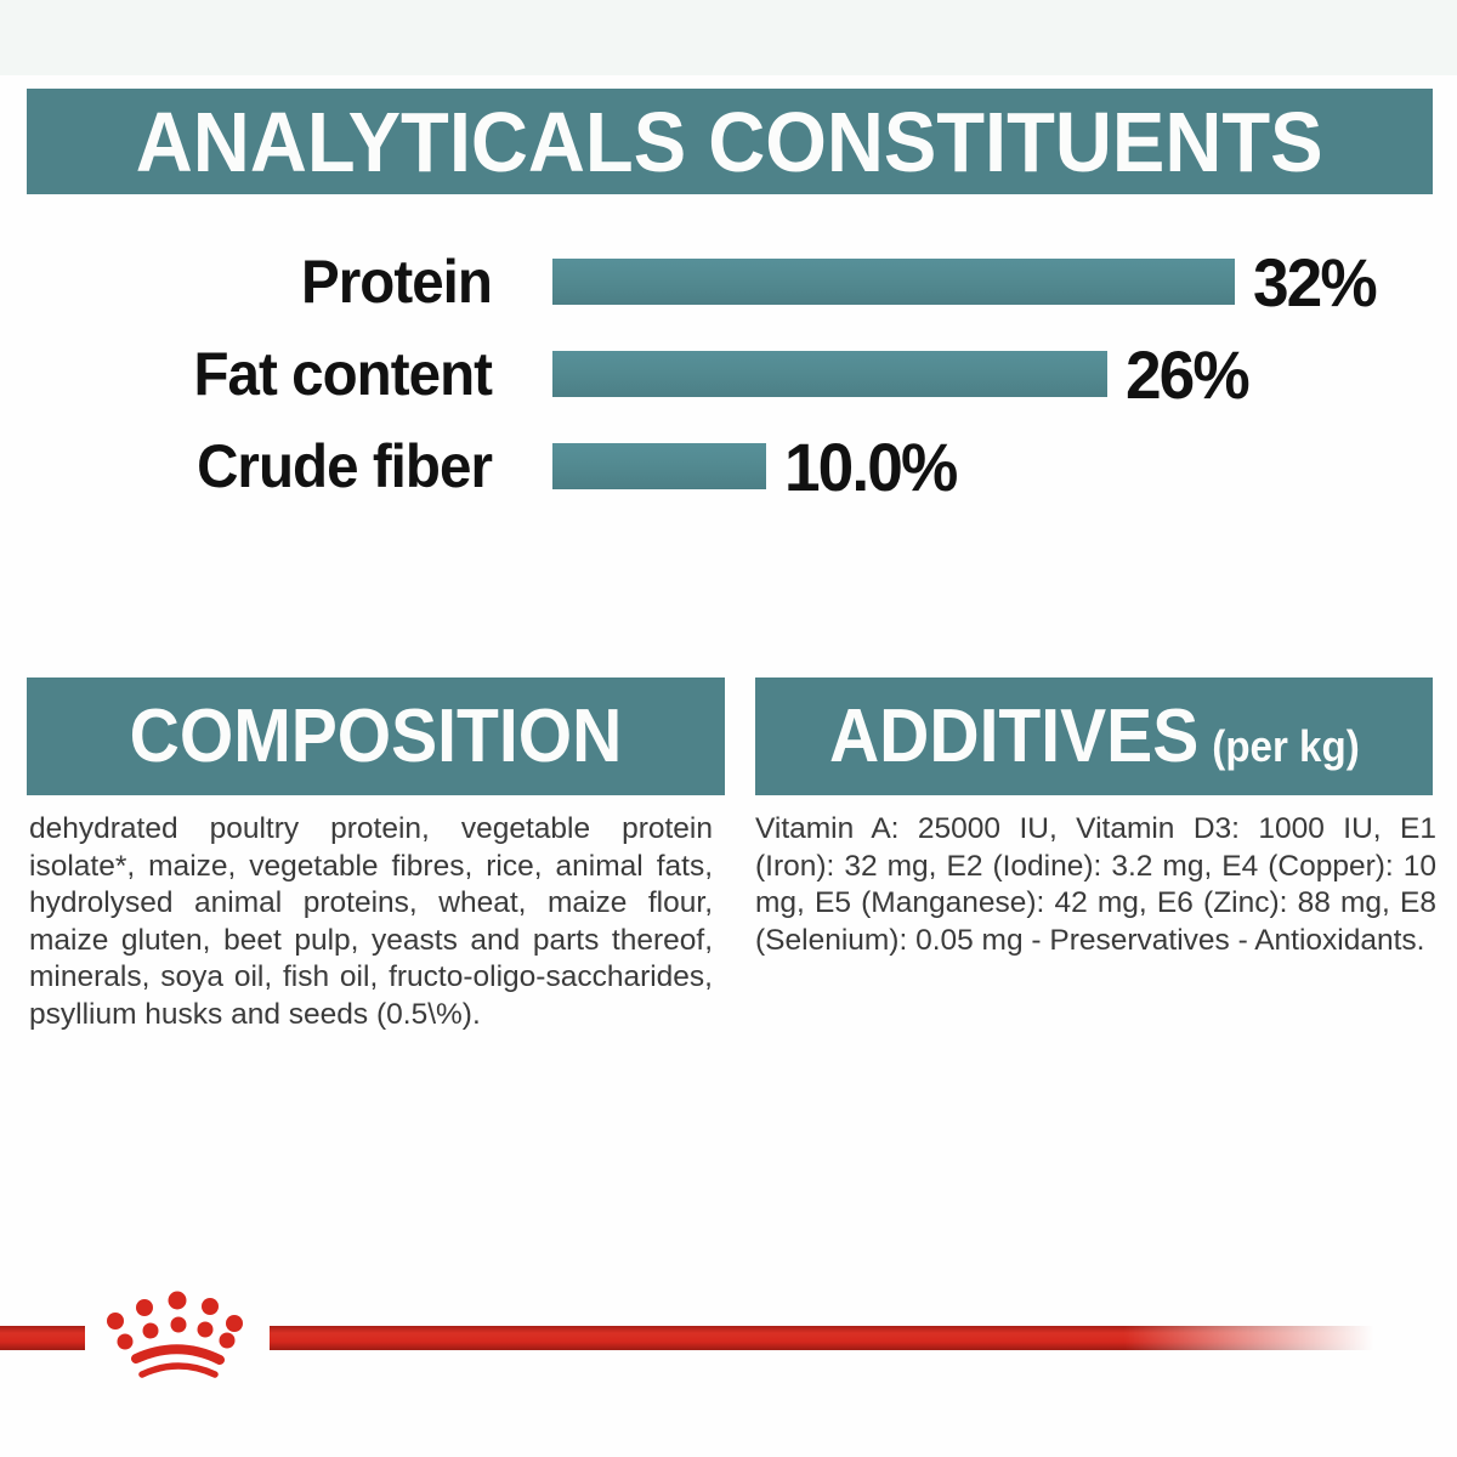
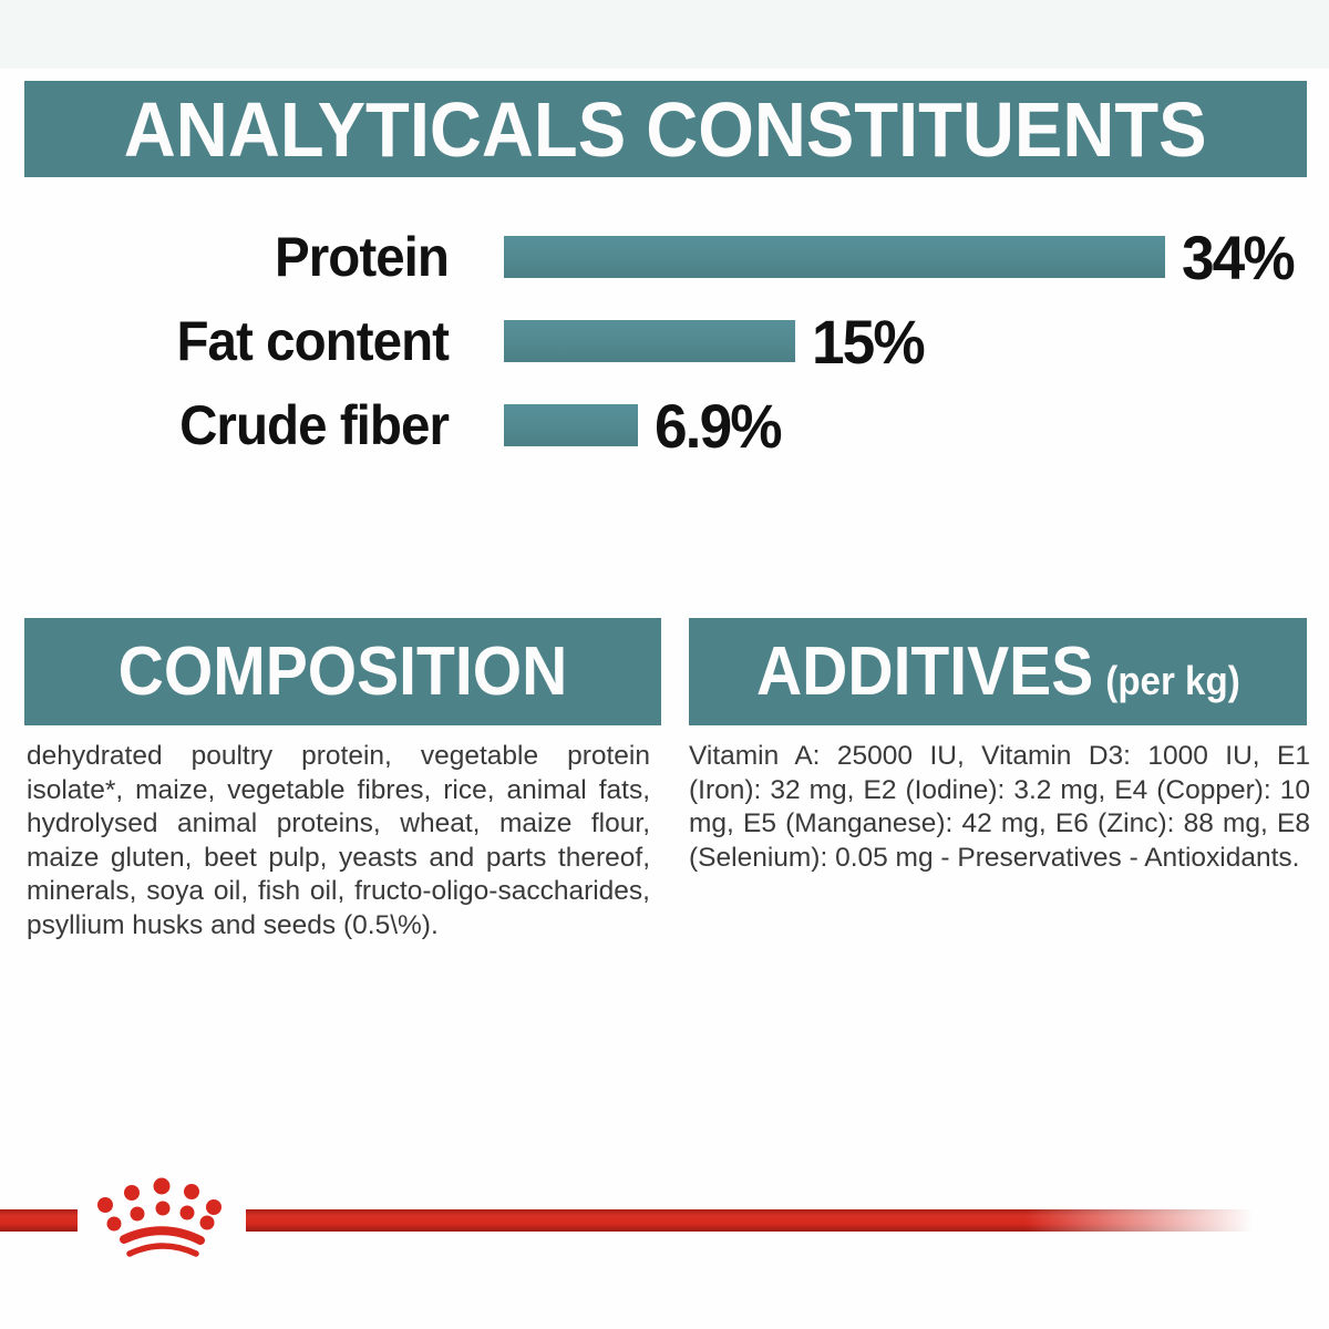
Protein: 32% -> 34%
Fat content: 26% -> 15%
Crude fiber: 10.0% -> 6.9%
